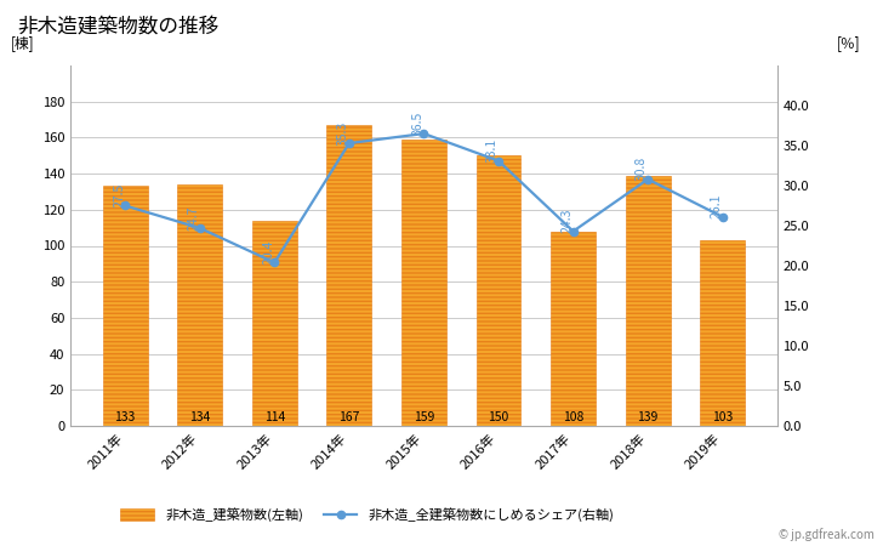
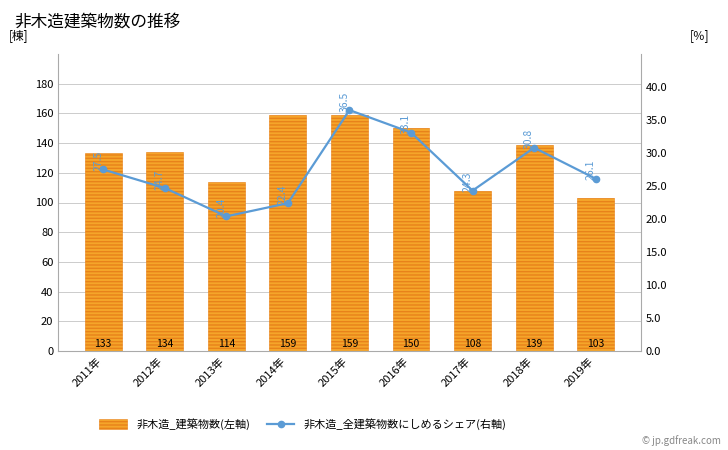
非木造_建築物数(左軸)/2014年: 167 -> 159
非木造_全建築物数にしめるシェア(右軸)/2014年: 35.3 -> 22.4
